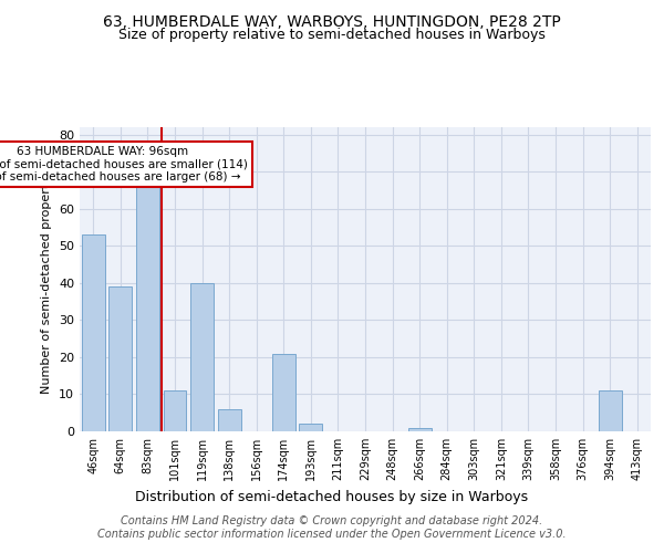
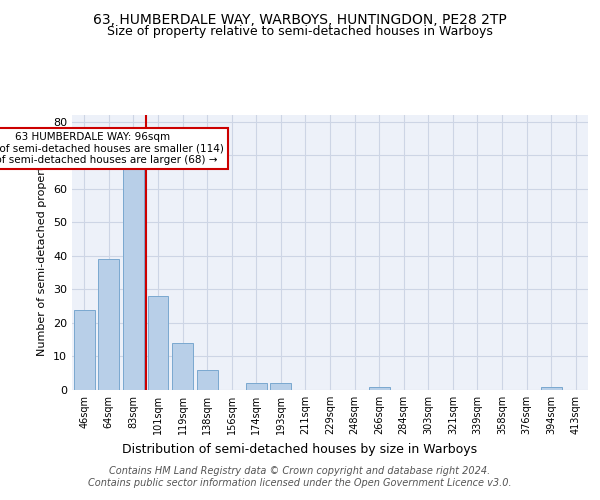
46sqm: 53 -> 24
101sqm: 11 -> 28
119sqm: 40 -> 14
174sqm: 21 -> 2
394sqm: 11 -> 1
